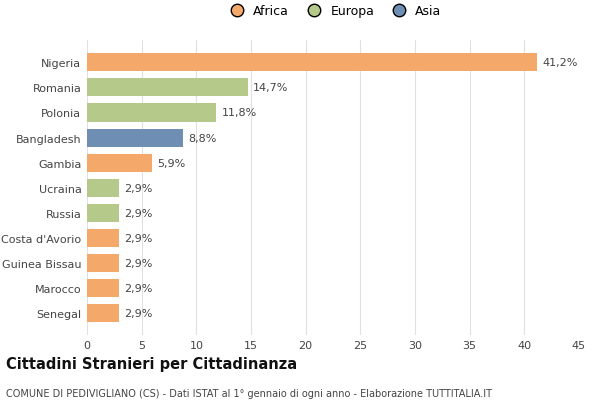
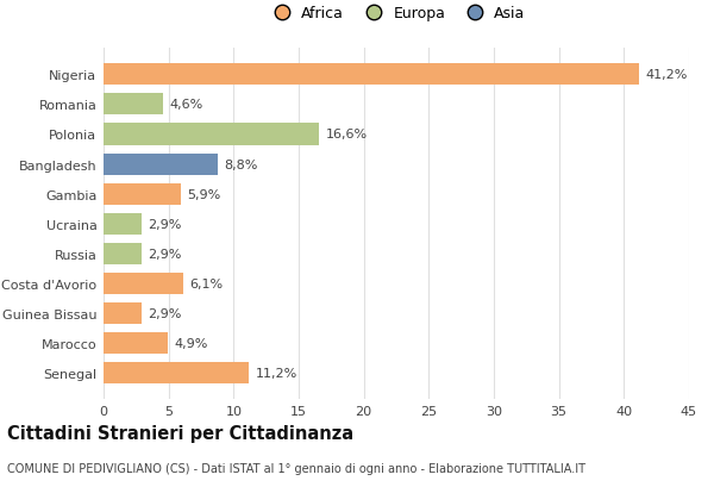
Romania: 14,7% -> 4,6%
Polonia: 11,8% -> 16,6%
Costa d'Avorio: 2,9% -> 6,1%
Marocco: 2,9% -> 4,9%
Senegal: 2,9% -> 11,2%
